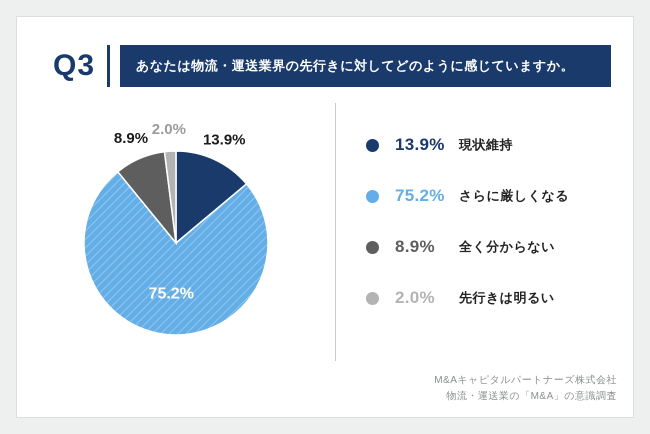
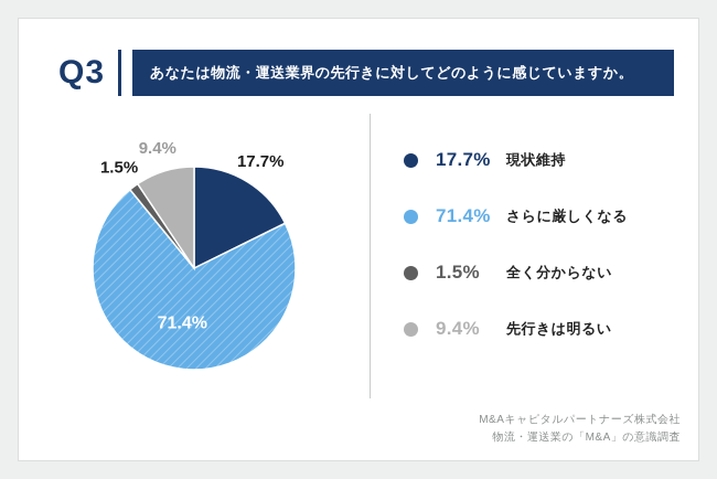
現状維持: 13.9% -> 17.7%
さらに厳しくなる: 75.2% -> 71.4%
全く分からない: 8.9% -> 1.5%
先行きは明るい: 2.0% -> 9.4%
